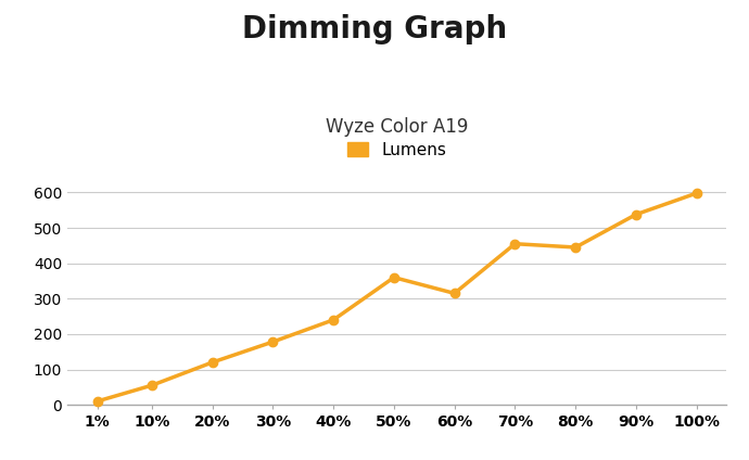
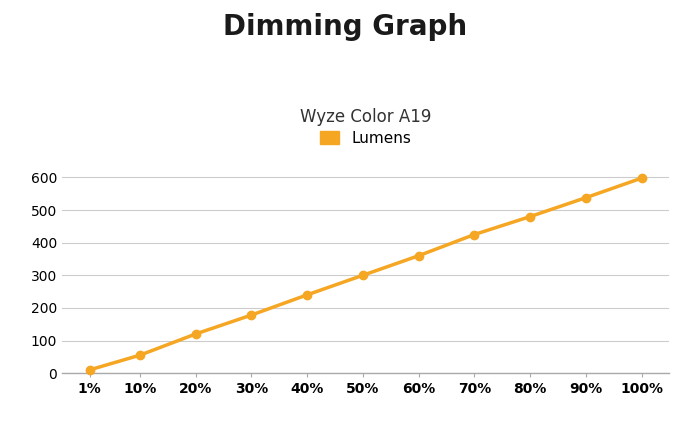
50%: 360 -> 300
60%: 315 -> 360
70%: 455 -> 425
80%: 445 -> 480
